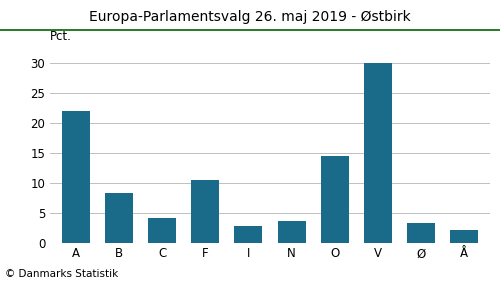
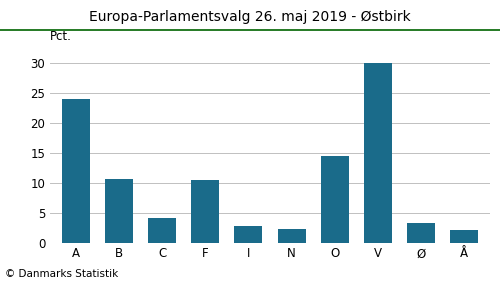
A: 22.0 -> 24.0
B: 8.3 -> 10.6
N: 3.6 -> 2.2
